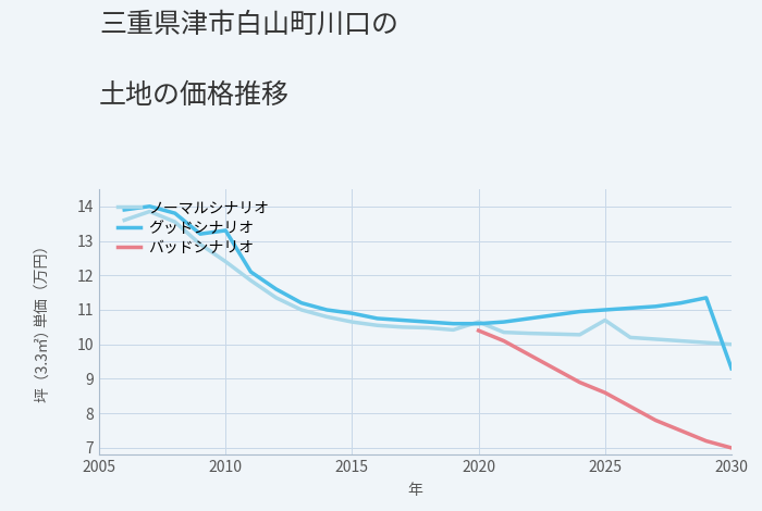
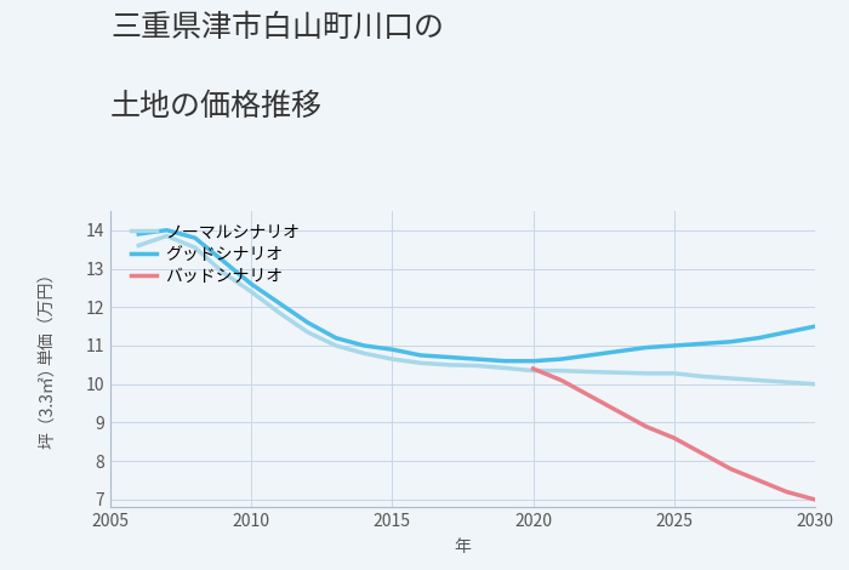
グッドシナリオ/2010: 13.30 -> 12.60
ノーマルシナリオ/2020: 10.65 -> 10.35
ノーマルシナリオ/2025: 10.70 -> 10.28
グッドシナリオ/2030: 9.30 -> 11.50
